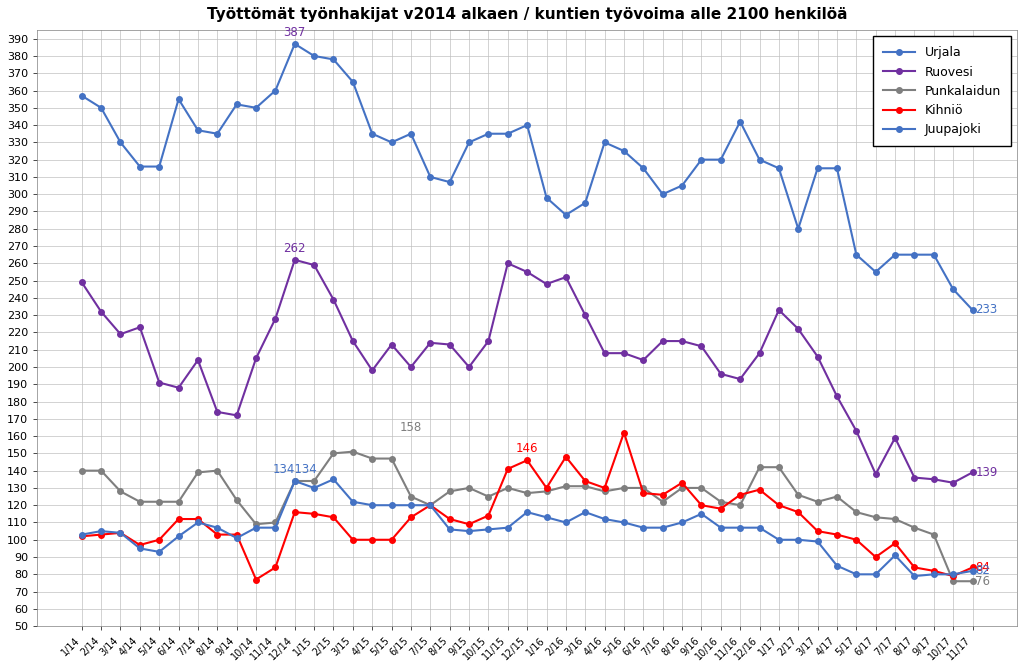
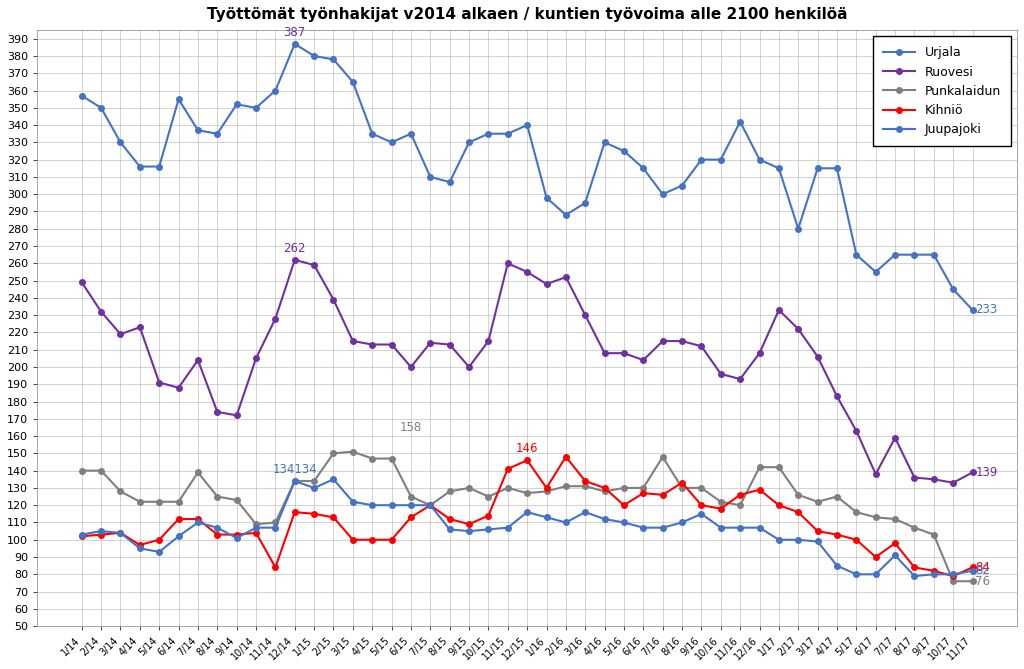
Punkalaidun/8/14: 140 -> 125
Kihniö/10/14: 77 -> 104
Ruovesi/4/15: 198 -> 213
Kihniö/5/16: 162 -> 120
Punkalaidun/7/16: 122 -> 148
